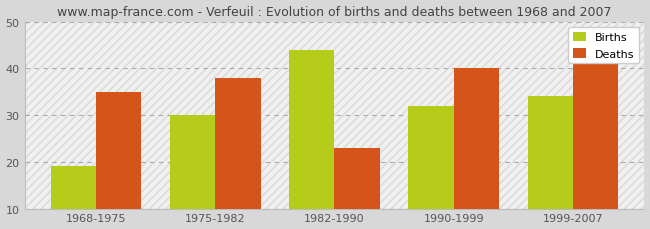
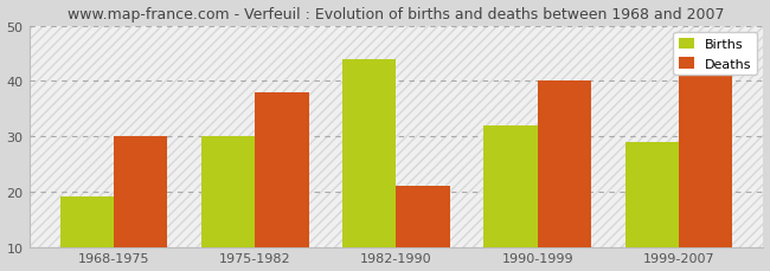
Deaths/1968-1975: 35 -> 30
Deaths/1982-1990: 23 -> 21
Births/1999-2007: 34 -> 29
